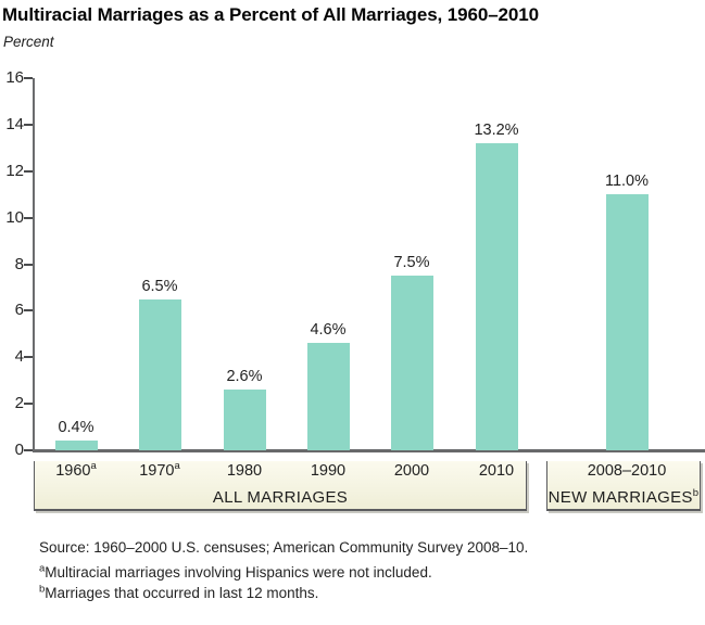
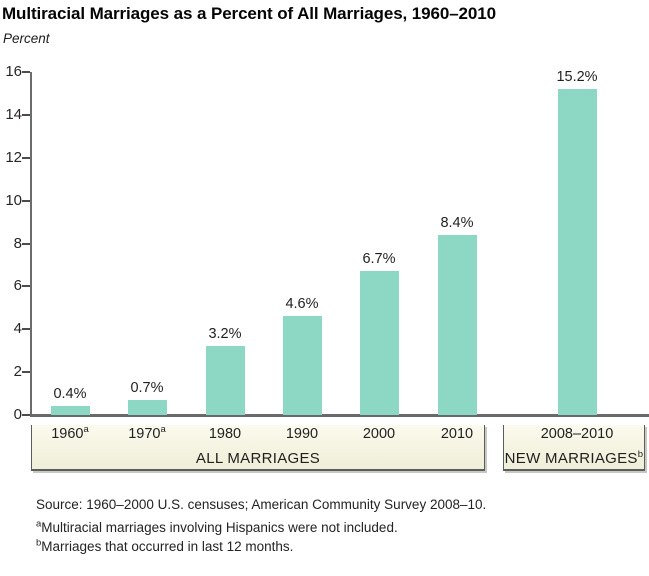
1970: 6.5% -> 0.7%
1980: 2.6% -> 3.2%
2000: 7.5% -> 6.7%
2010: 13.2% -> 8.4%
2008–2010: 11.0% -> 15.2%
